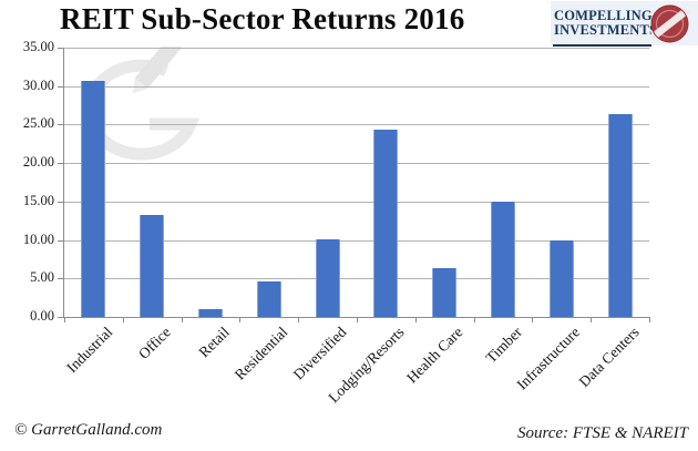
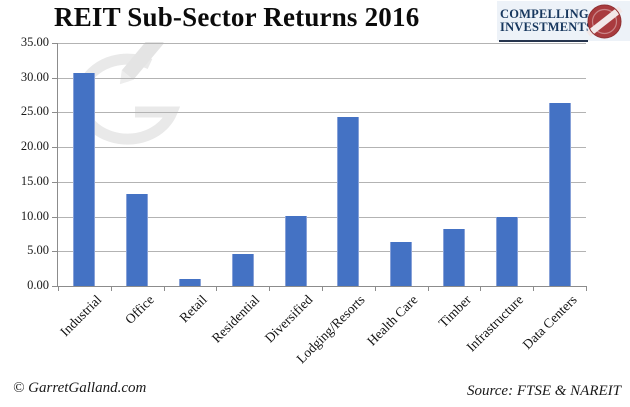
Timber: 15 -> 8
